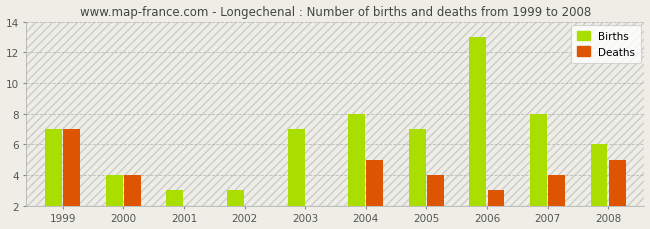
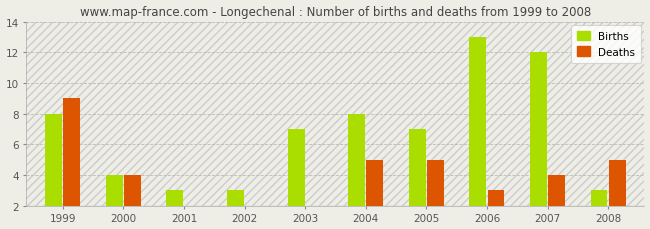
Births/1999: 7 -> 8
Deaths/1999: 7 -> 9
Deaths/2005: 4 -> 5
Births/2007: 8 -> 12
Births/2008: 6 -> 3
